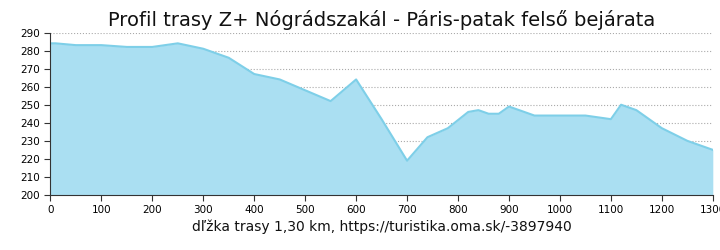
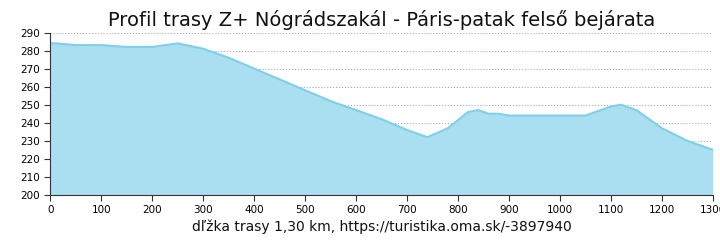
400: 267 -> 270
600: 264 -> 247
700: 219 -> 236
900: 249 -> 244
1100: 242 -> 249
